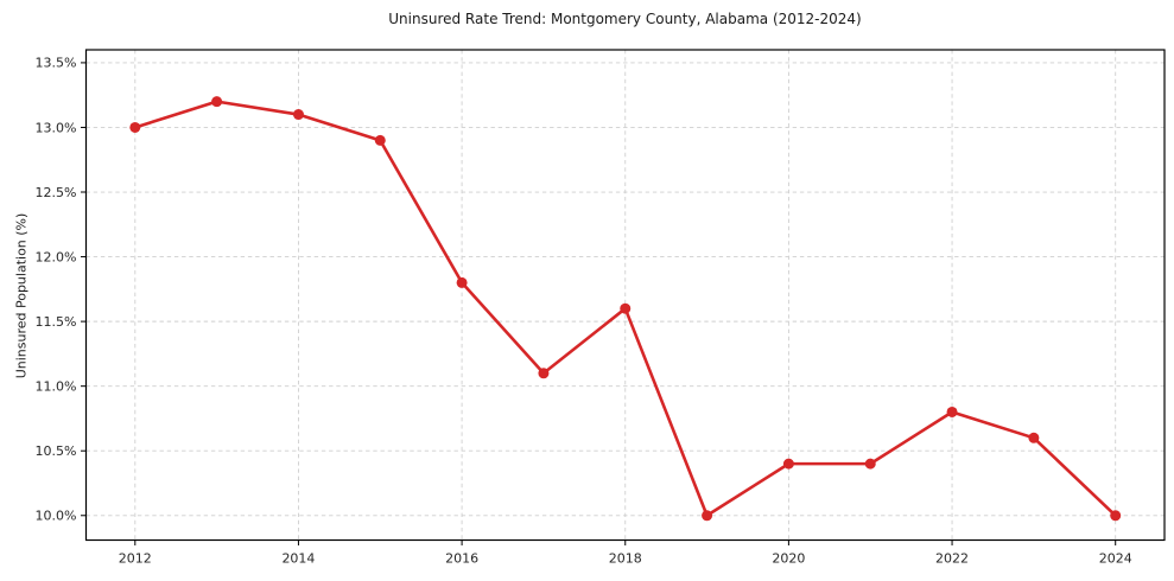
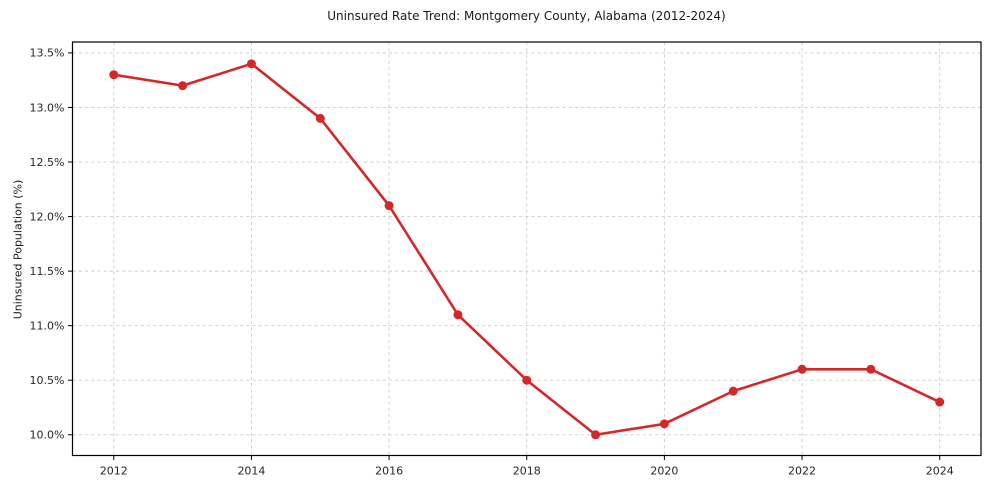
2012: 13.0% -> 13.3%
2014: 13.1% -> 13.4%
2016: 11.8% -> 12.1%
2018: 11.6% -> 10.5%
2020: 10.4% -> 10.1%
2022: 10.8% -> 10.6%
2024: 10.0% -> 10.3%
